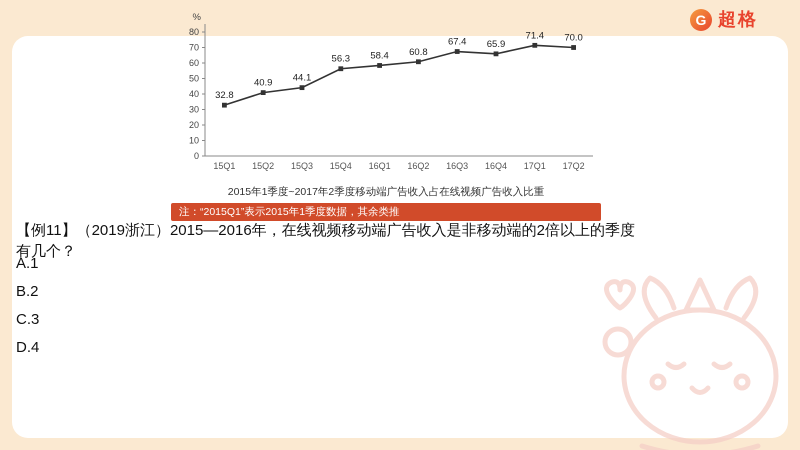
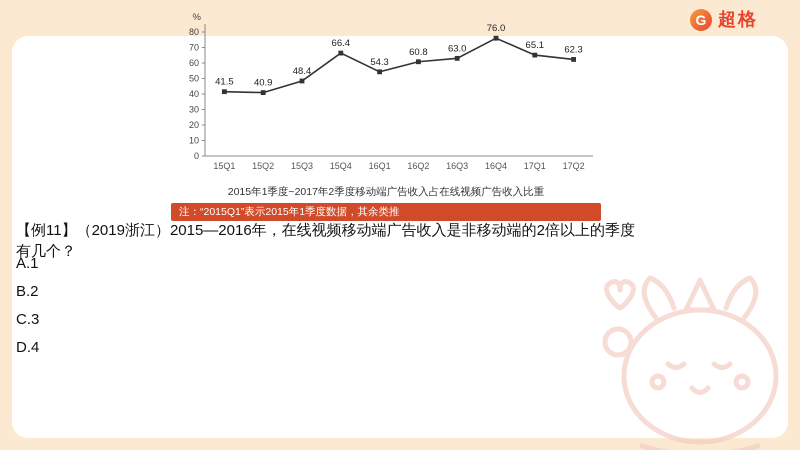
15Q1: 32.8 -> 41.5
15Q3: 44.1 -> 48.4
15Q4: 56.3 -> 66.4
16Q1: 58.4 -> 54.3
16Q3: 67.4 -> 63.0
16Q4: 65.9 -> 76.0
17Q1: 71.4 -> 65.1
17Q2: 70.0 -> 62.3
